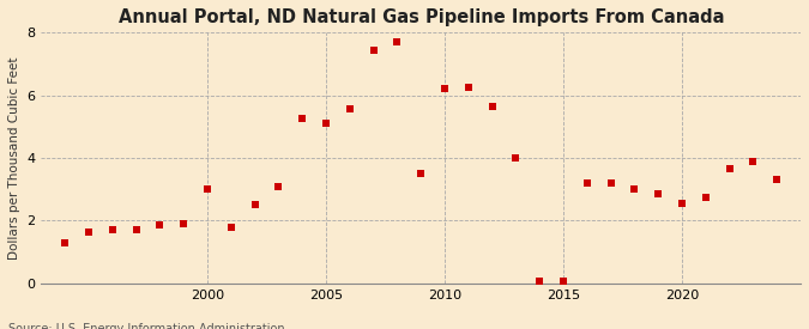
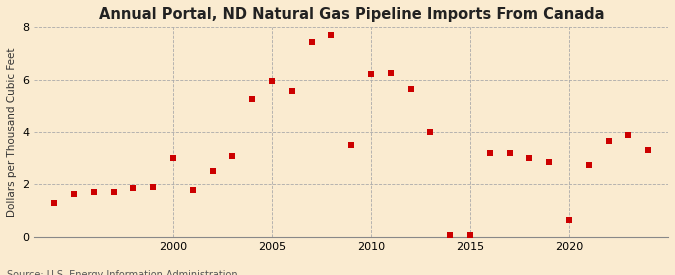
2005: 5.10 -> 5.95
2020: 2.55 -> 0.65
